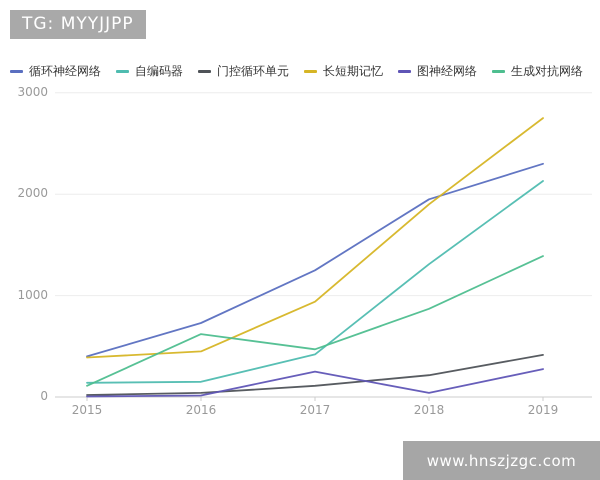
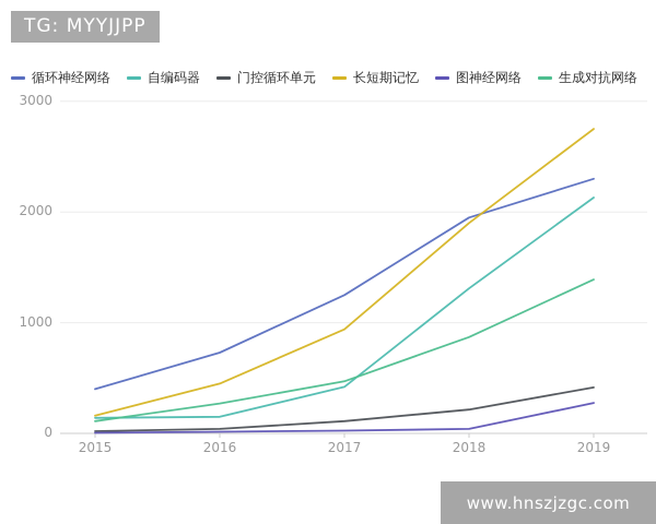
长短期记忆/2015: 390 -> 160
生成对抗网络/2016: 620 -> 270
图神经网络/2017: 250 -> 20
